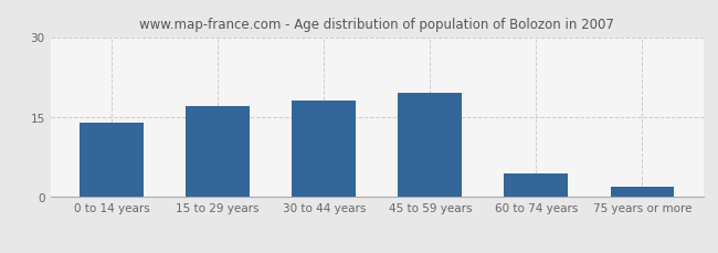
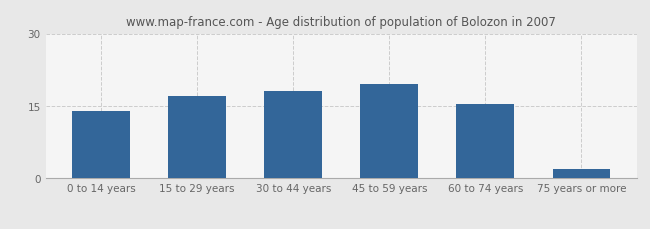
60 to 74 years: 4.5 -> 15.5
